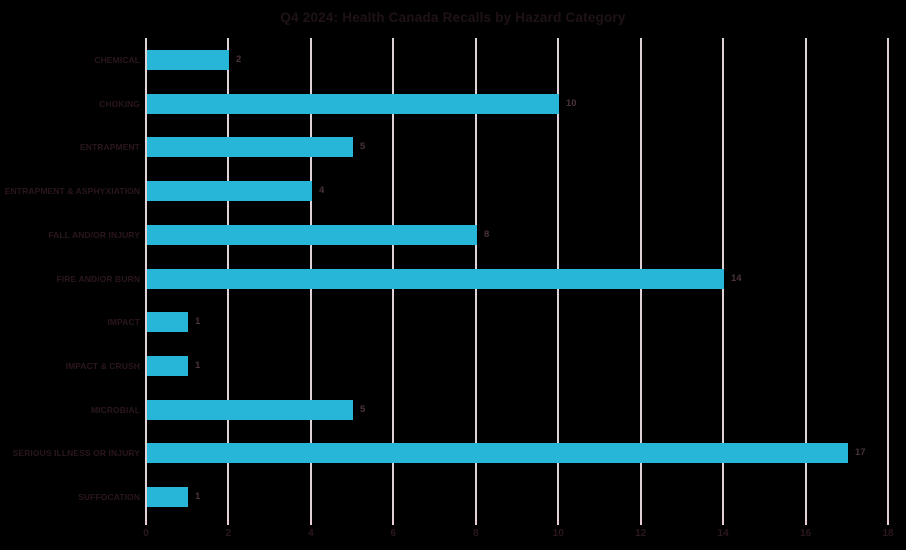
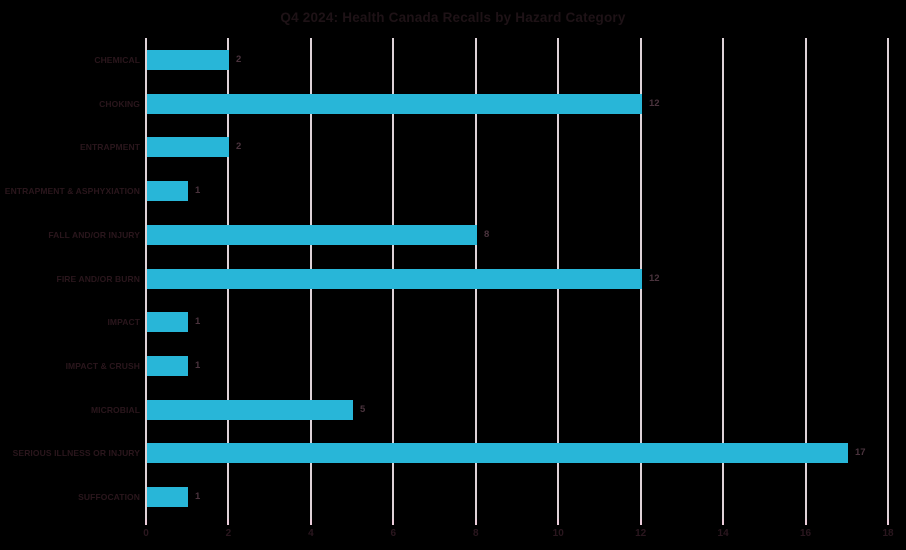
CHOKING: 10 -> 12
ENTRAPMENT: 5 -> 2
ENTRAPMENT & ASPHYXIATION: 4 -> 1
FIRE AND/OR BURN: 14 -> 12
